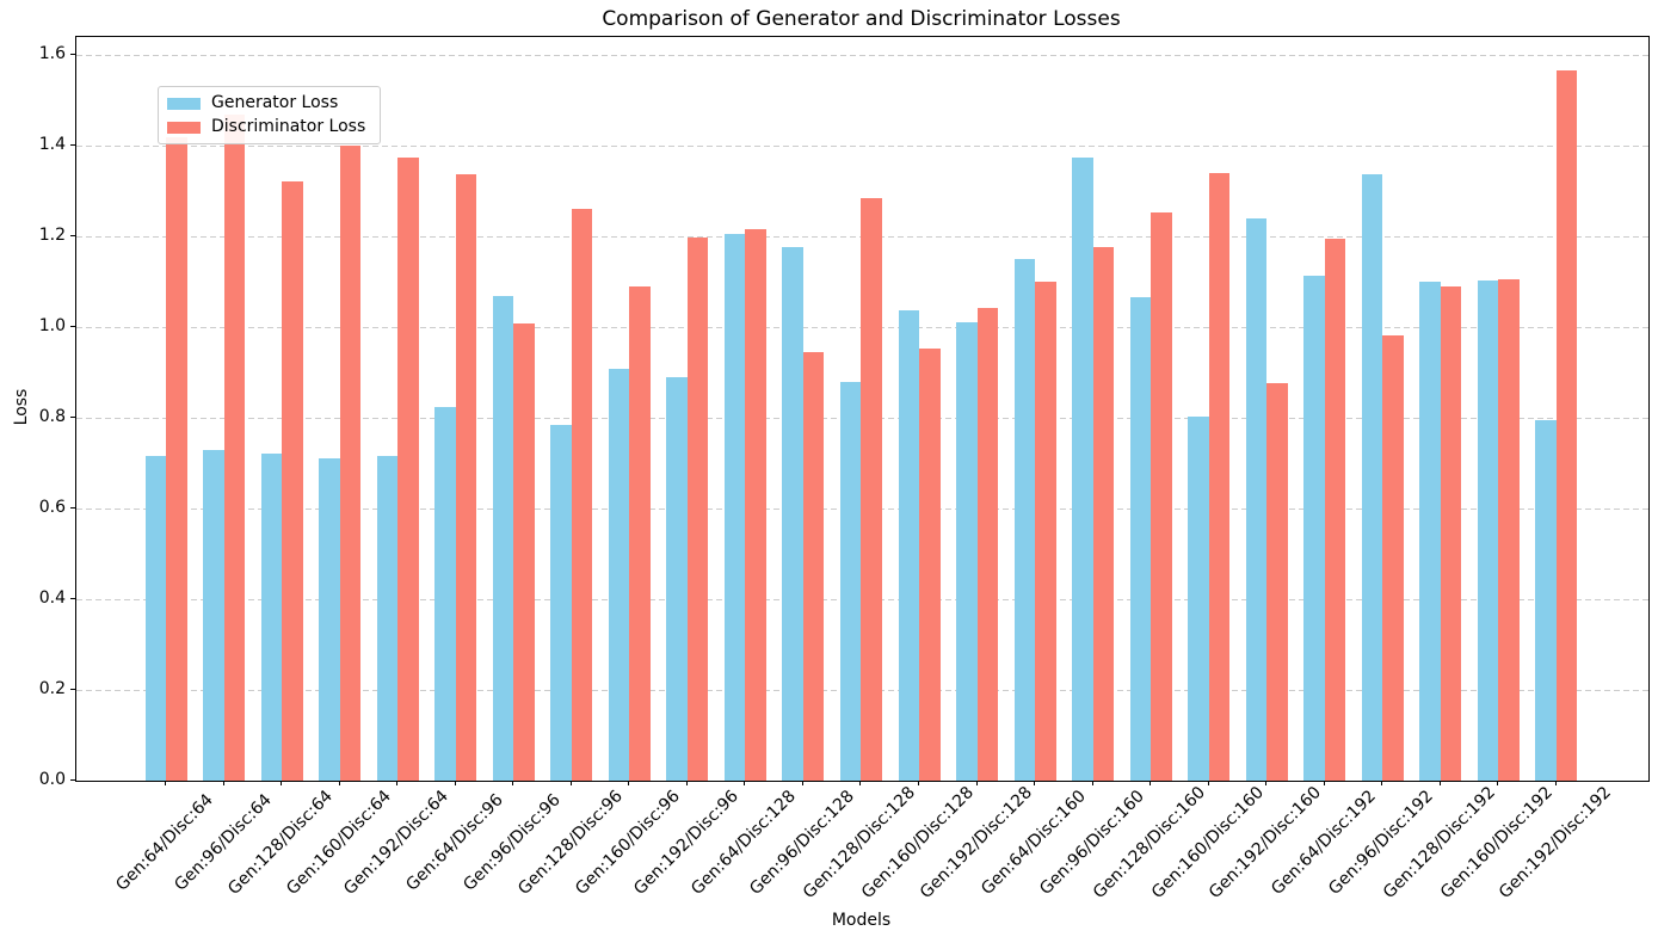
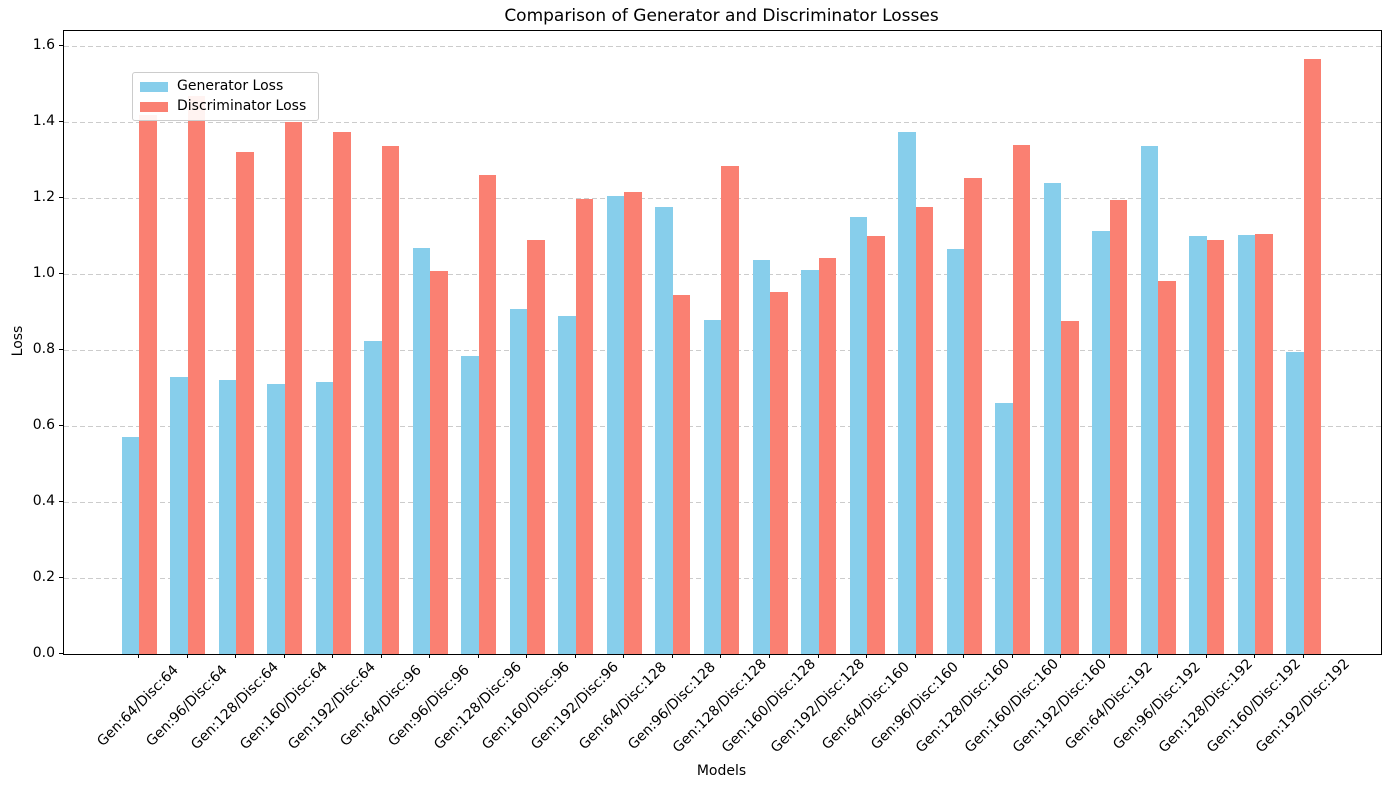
Generator Loss/Gen:64/Disc:64: 0.72 -> 0.57
Generator Loss/Gen:160/Disc:160: 0.80 -> 0.66
